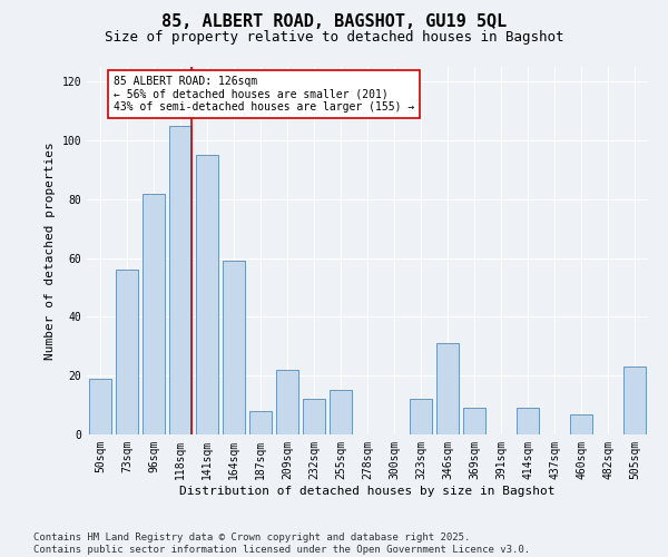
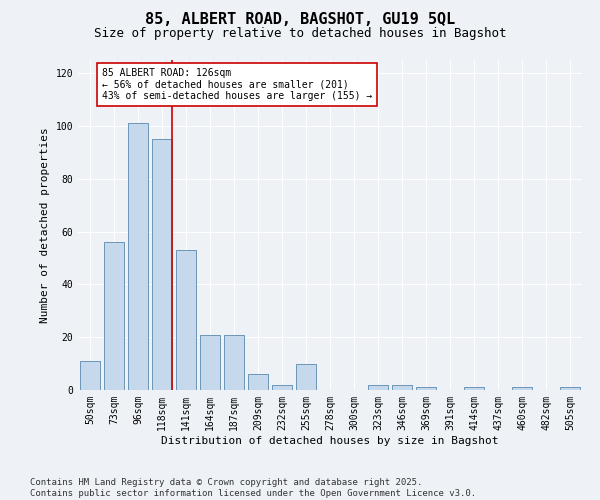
50sqm: 19 -> 11
96sqm: 82 -> 101
118sqm: 105 -> 95
141sqm: 95 -> 53
164sqm: 59 -> 21
187sqm: 8 -> 21
209sqm: 22 -> 6
232sqm: 12 -> 2
255sqm: 15 -> 10
323sqm: 12 -> 2
346sqm: 31 -> 2
369sqm: 9 -> 1
414sqm: 9 -> 1
460sqm: 7 -> 1
505sqm: 23 -> 1
